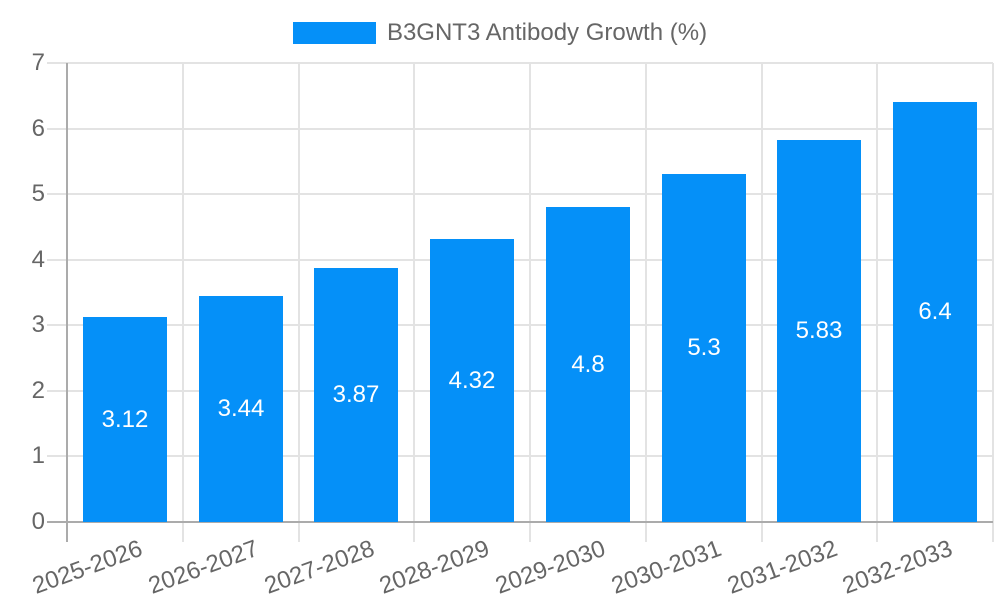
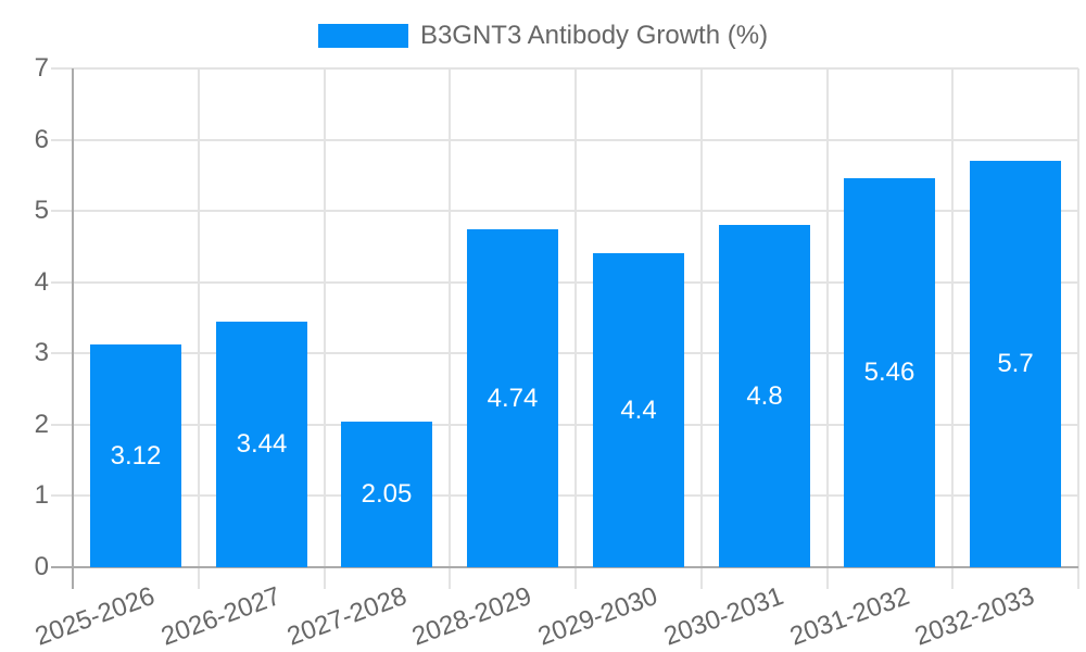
2027-2028: 3.87 -> 2.05
2028-2029: 4.32 -> 4.74
2029-2030: 4.8 -> 4.4
2030-2031: 5.3 -> 4.8
2031-2032: 5.83 -> 5.46
2032-2033: 6.4 -> 5.7
